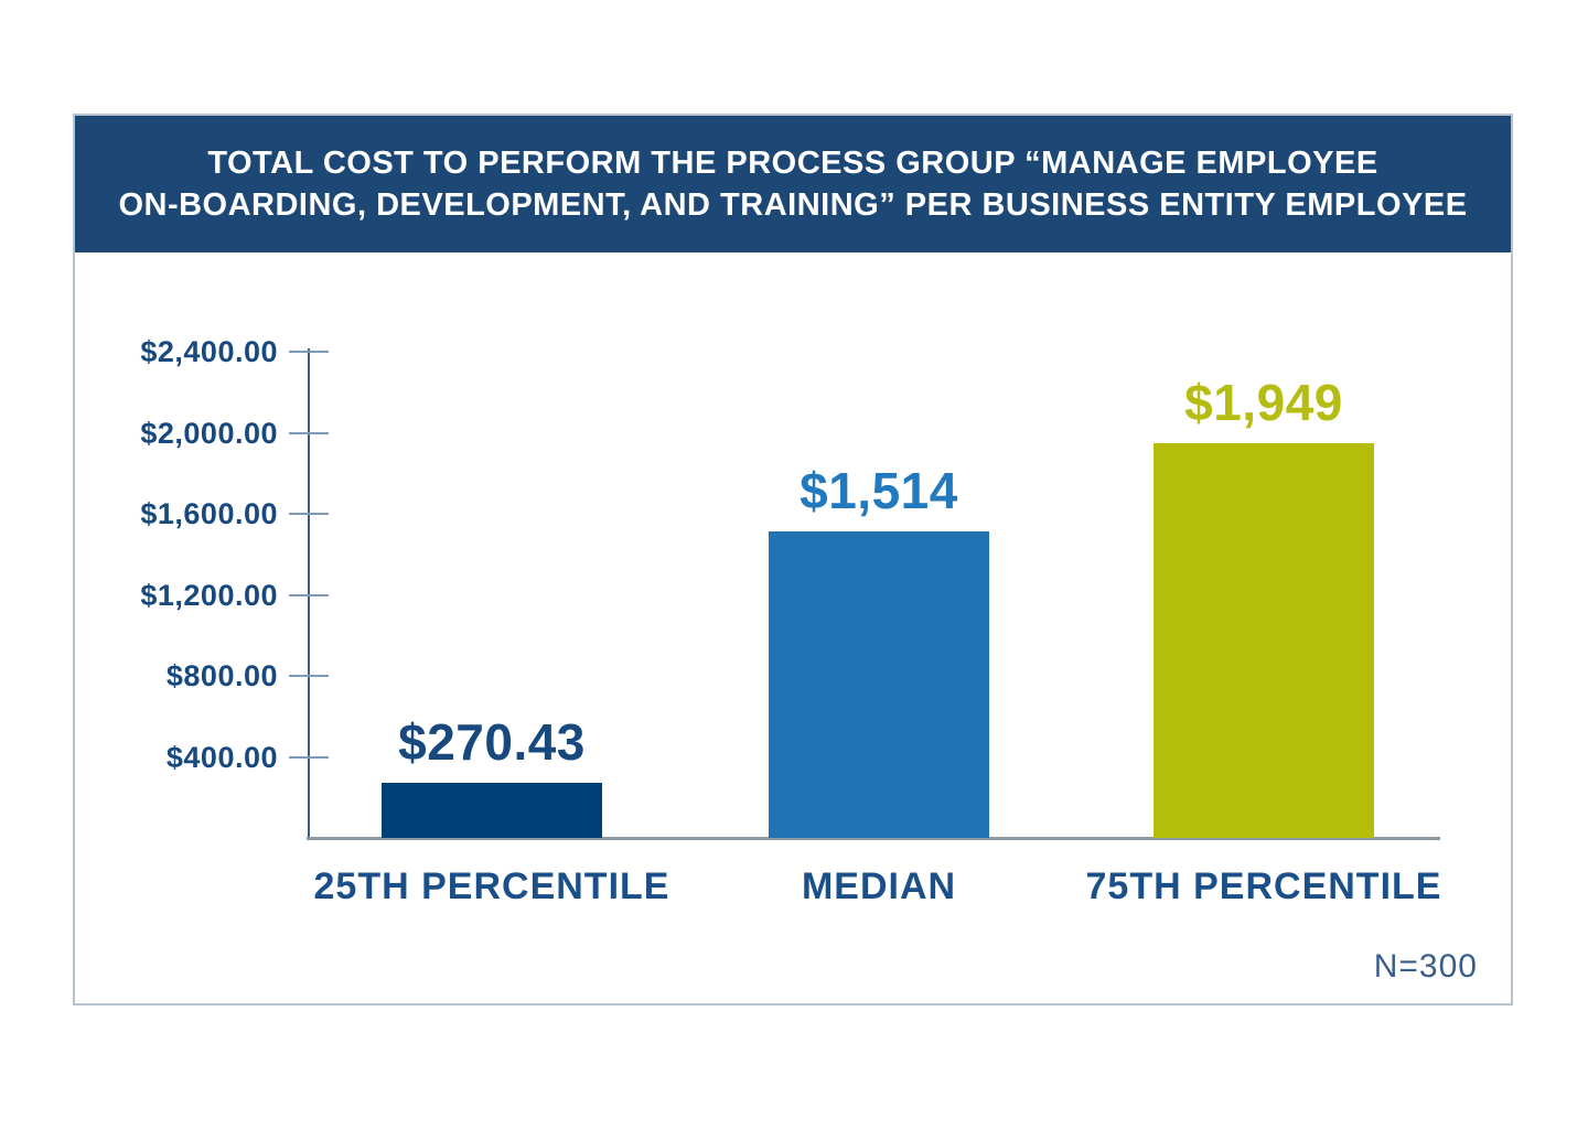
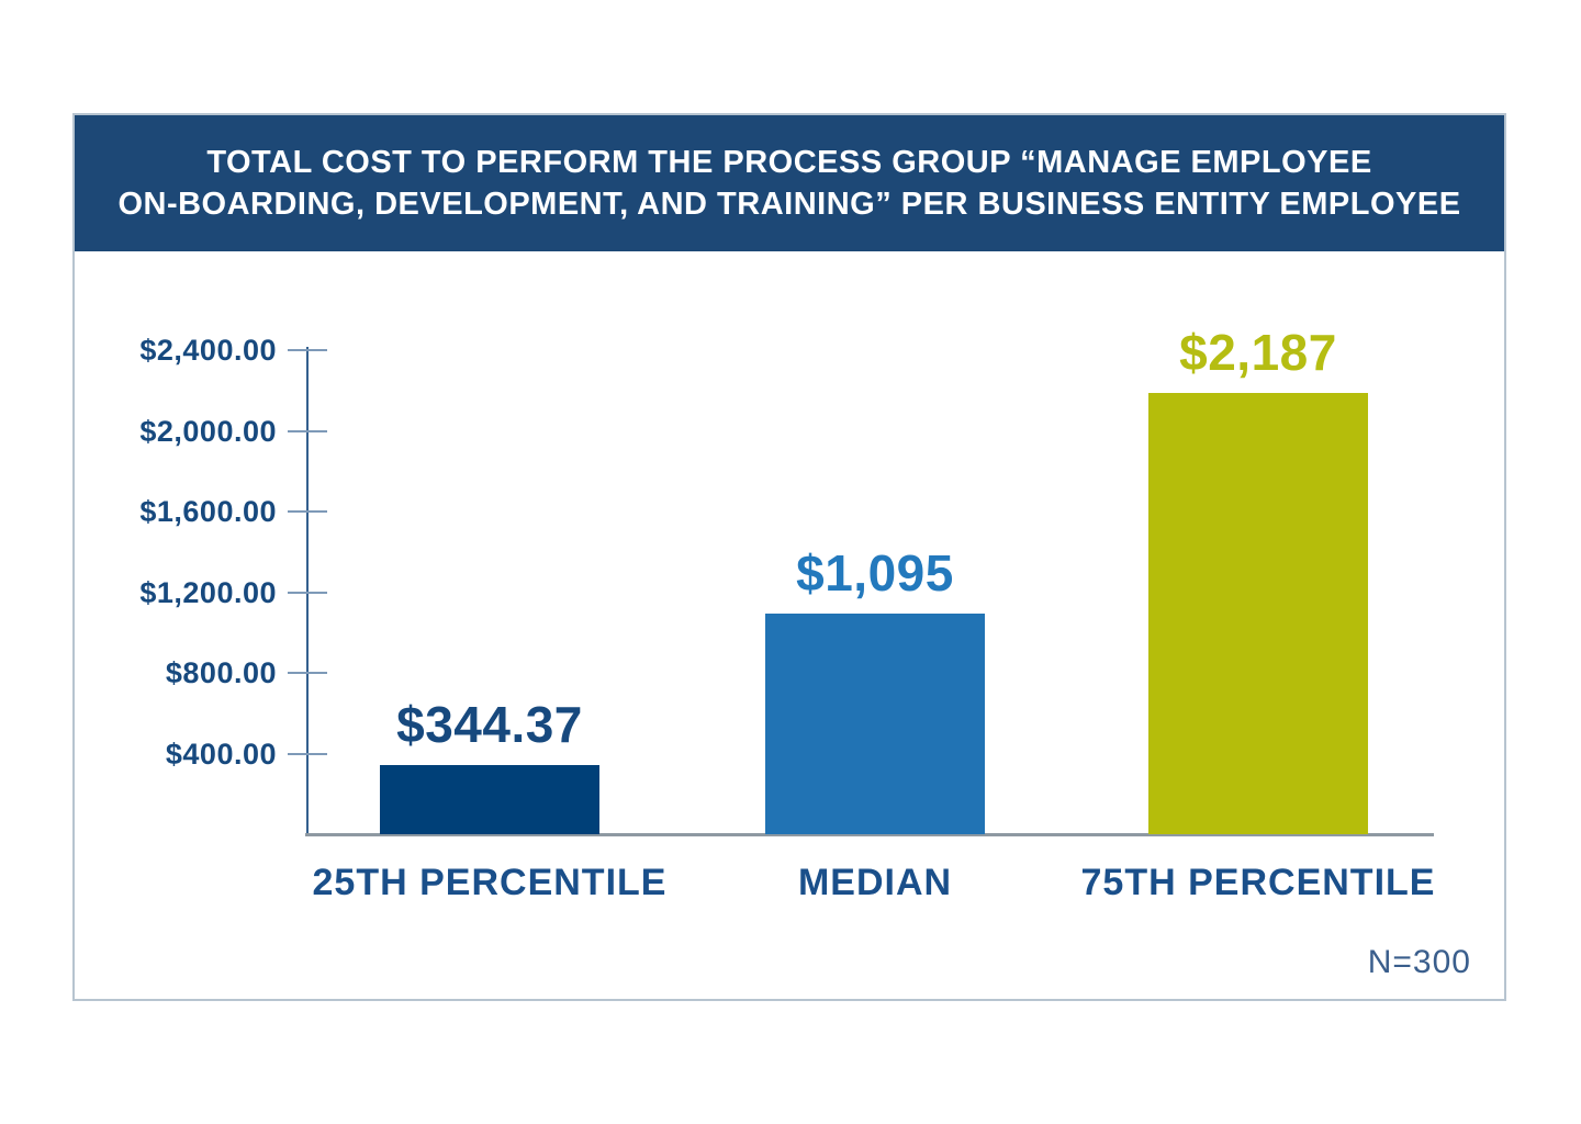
25TH PERCENTILE: $270.43 -> $344.37
MEDIAN: $1,514 -> $1,095
75TH PERCENTILE: $1,949 -> $2,187
